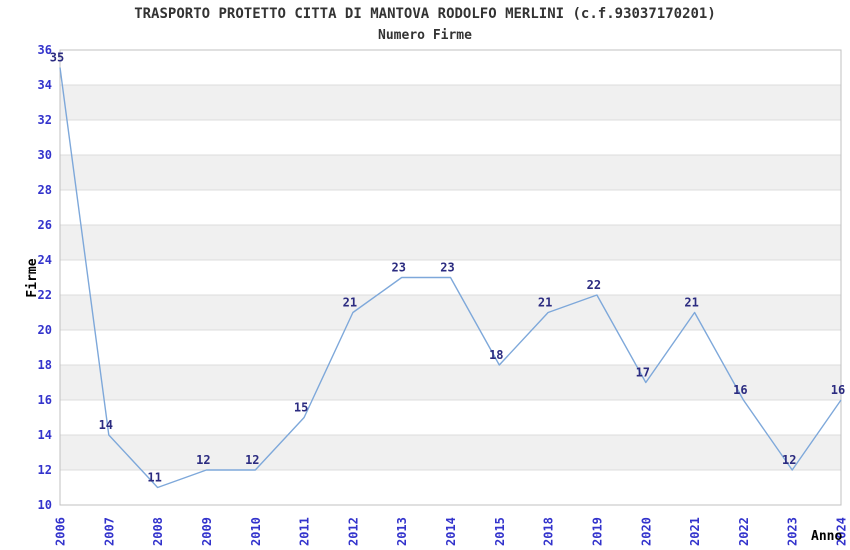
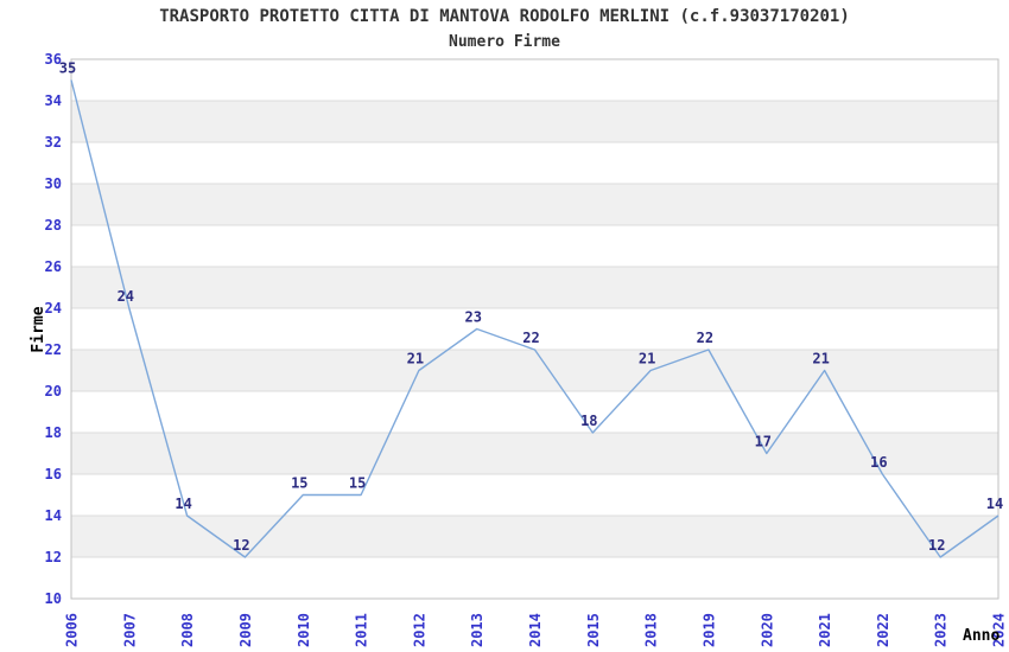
2007: 14 -> 24
2008: 11 -> 14
2010: 12 -> 15
2014: 23 -> 22
2024: 16 -> 14
